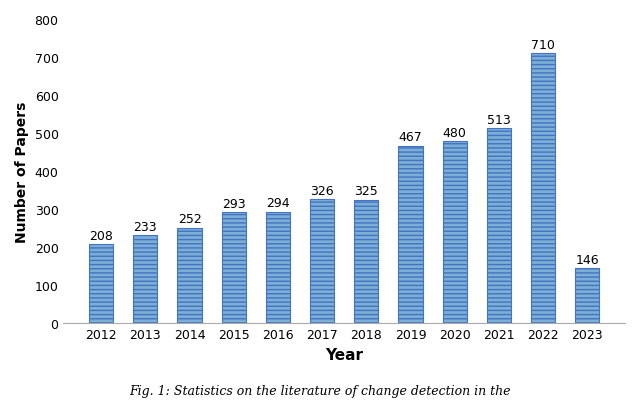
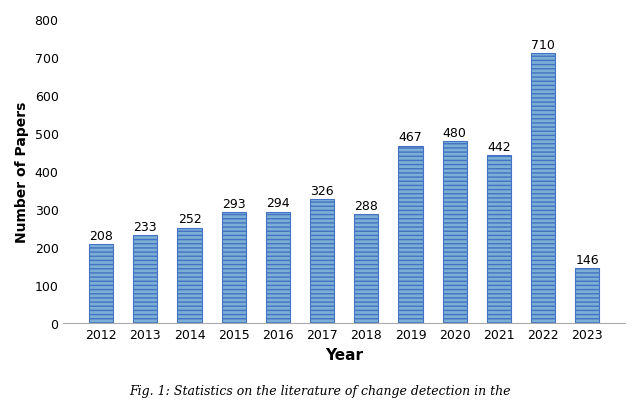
2018: 325 -> 288
2021: 513 -> 442
